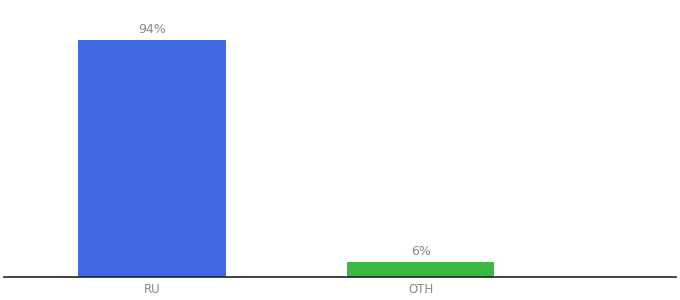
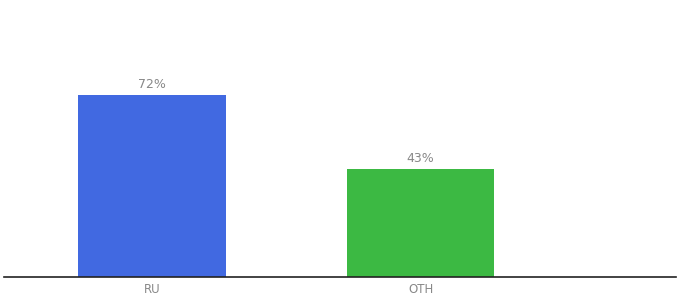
RU: 94% -> 72%
OTH: 6% -> 43%
